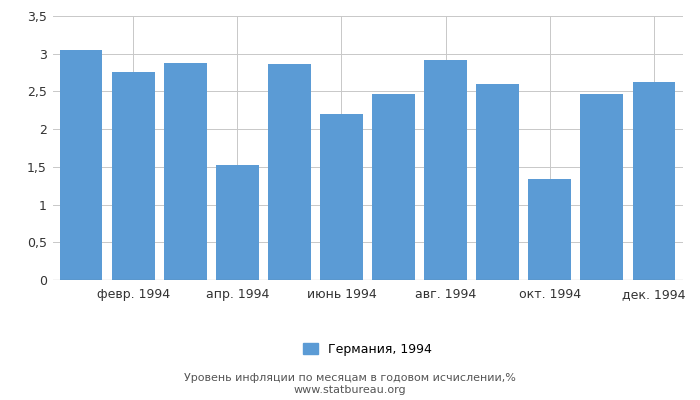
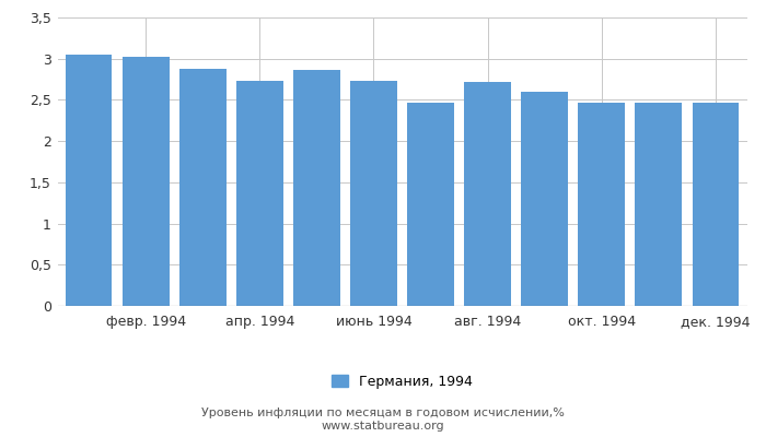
февр. 1994: 2,76 -> 3,02
апр. 1994: 1,52 -> 2,73
июнь 1994: 2,20 -> 2,73
авг. 1994: 2,92 -> 2,72
окт. 1994: 1,34 -> 2,47
дек. 1994: 2,62 -> 2,46
